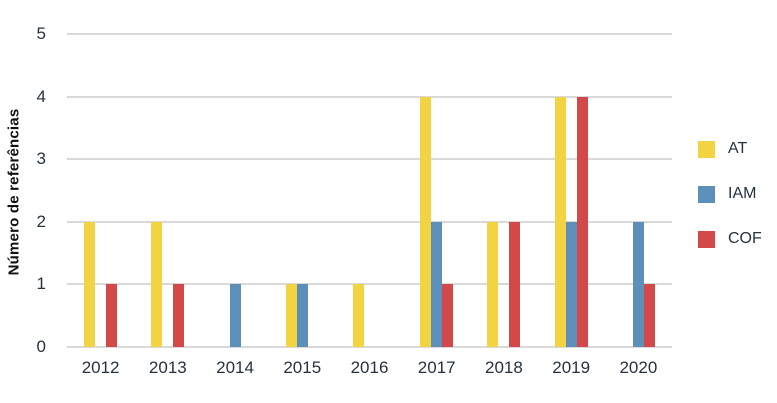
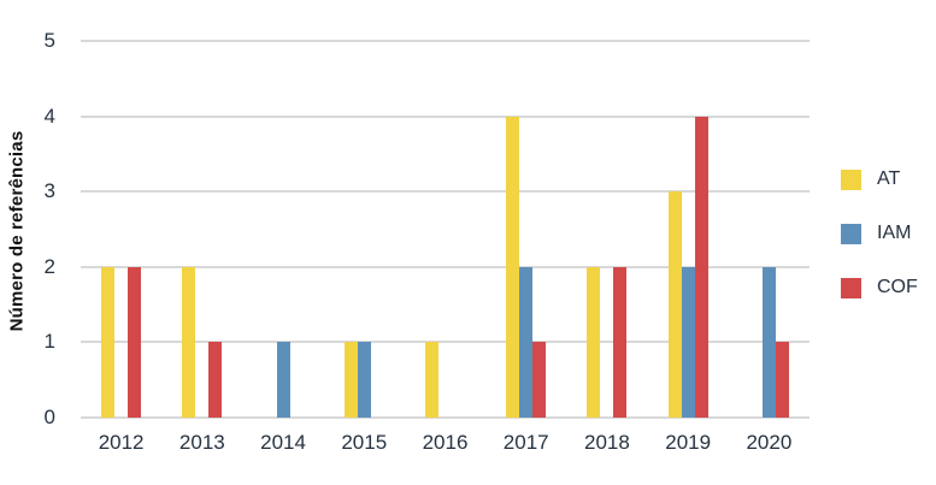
COF/2012: 1 -> 2
AT/2019: 4 -> 3
